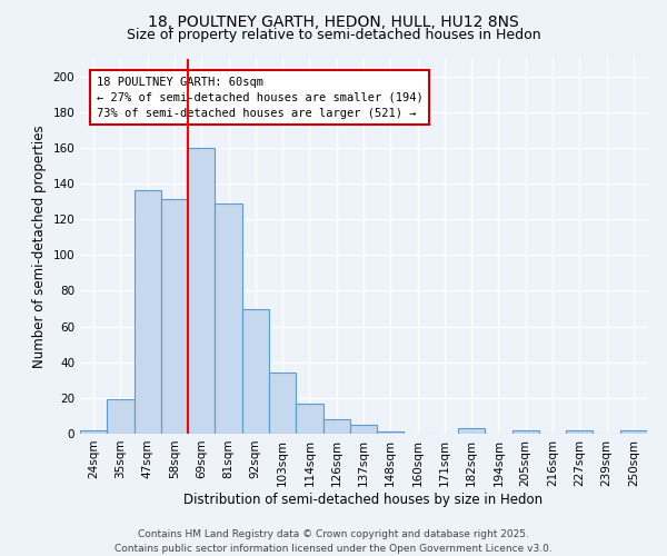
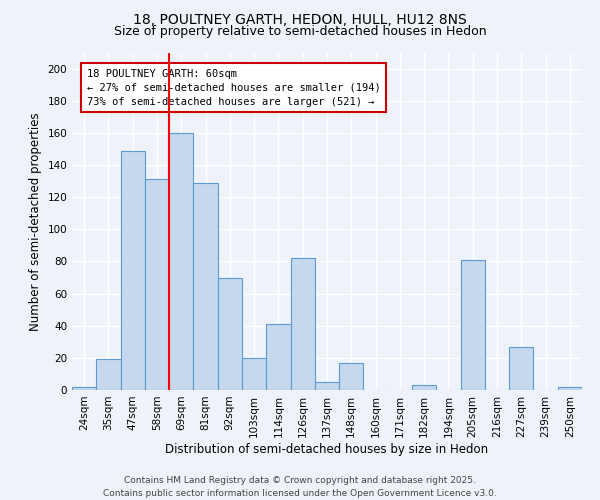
47sqm: 136 -> 149
103sqm: 34 -> 20
114sqm: 17 -> 41
126sqm: 8 -> 82
148sqm: 1 -> 17
205sqm: 2 -> 81
227sqm: 2 -> 27
